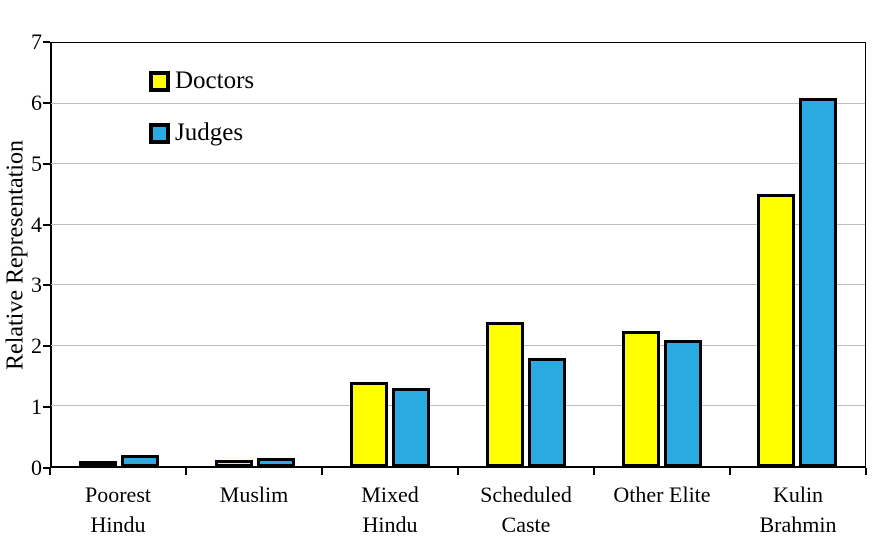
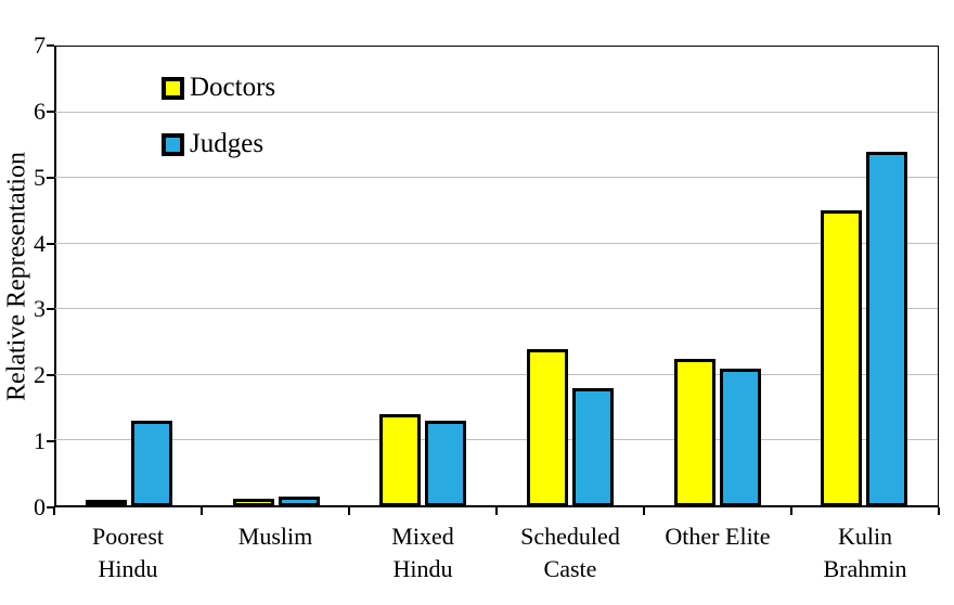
Judges/Poorest Hindu: 0.2 -> 1.3
Judges/Kulin Brahmin: 6.1 -> 5.4
